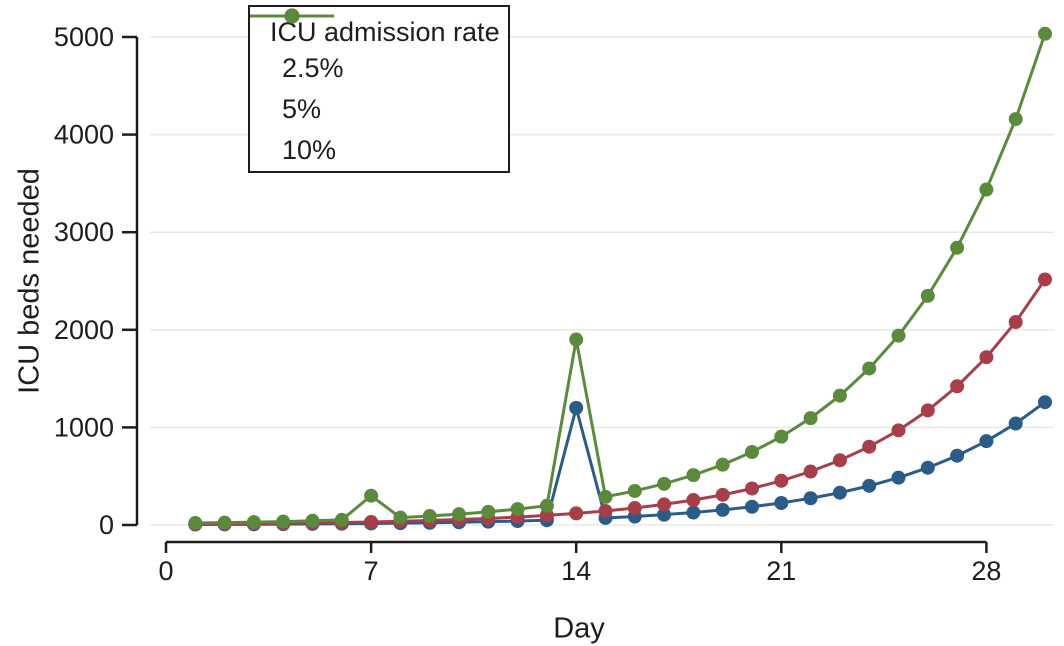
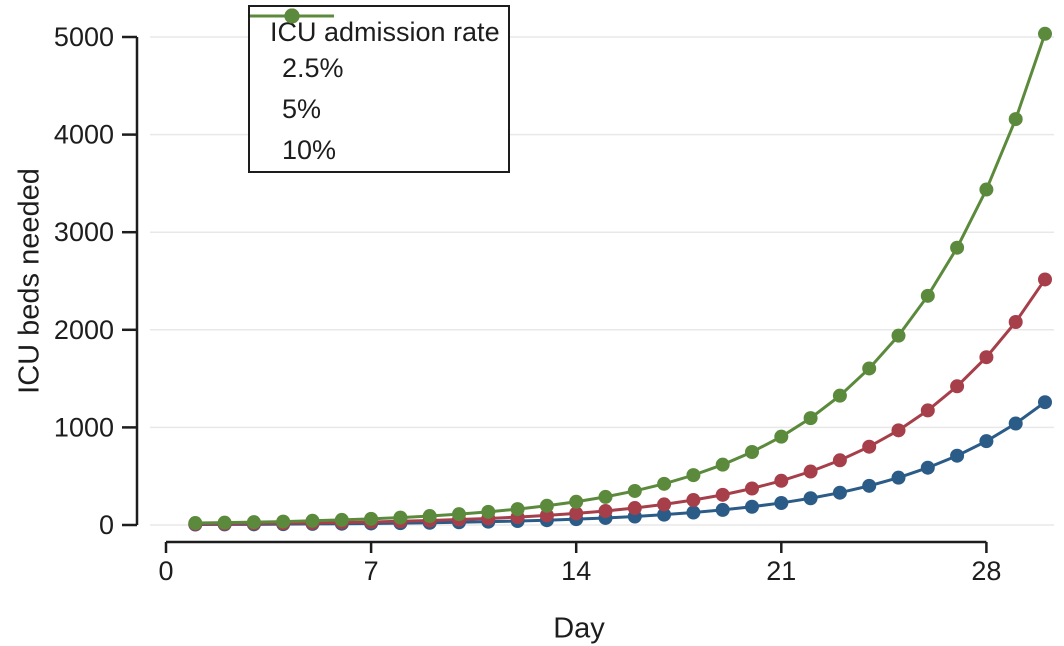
10%/7: 300 -> 100
2.5%/14: 1200 -> 100
10%/14: 1900 -> 200
